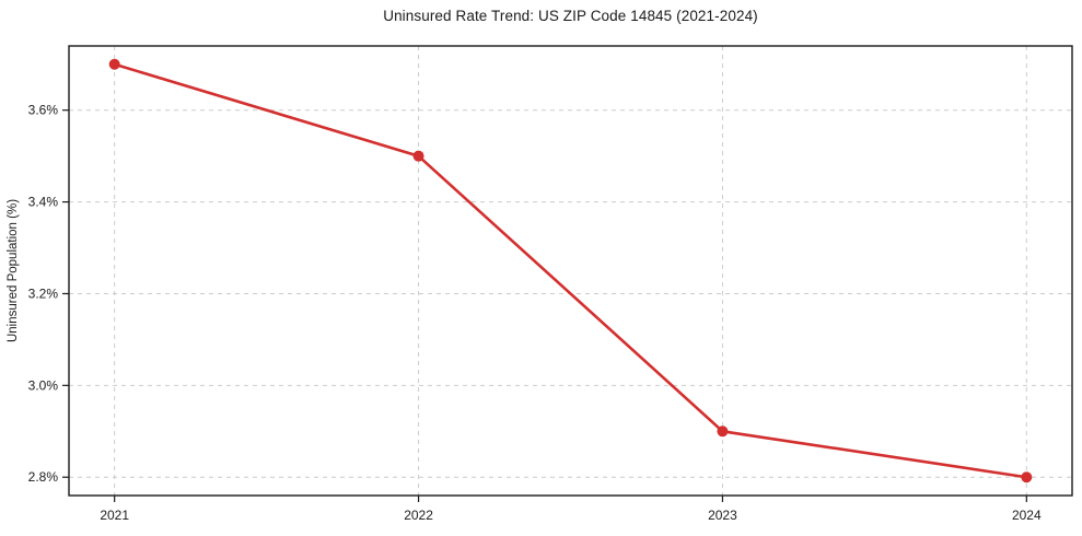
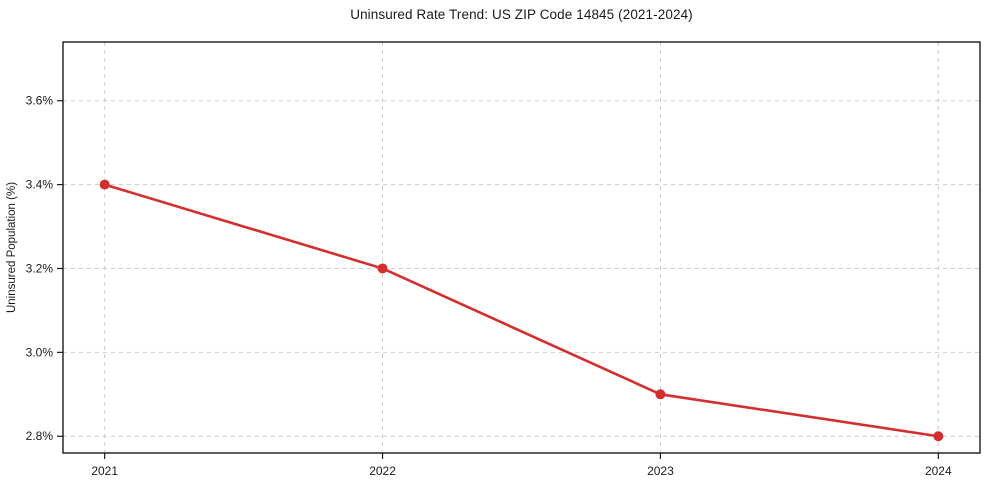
2021: 3.7% -> 3.4%
2022: 3.5% -> 3.2%
